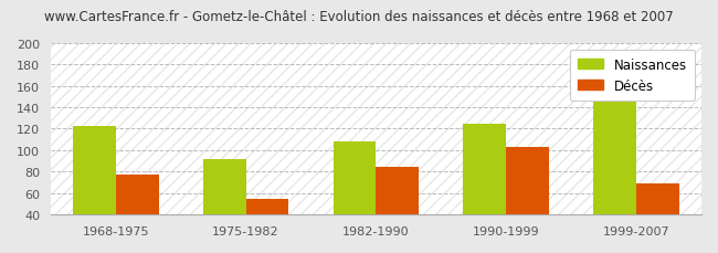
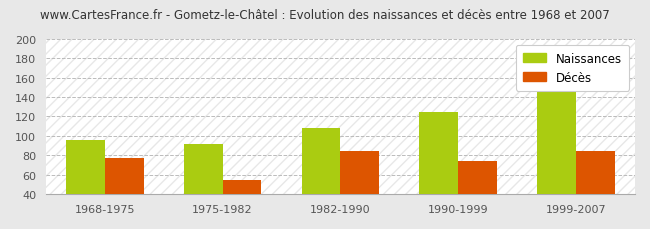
Naissances/1968-1975: 123 -> 96
Décès/1990-1999: 103 -> 74
Décès/1999-2007: 69 -> 84
